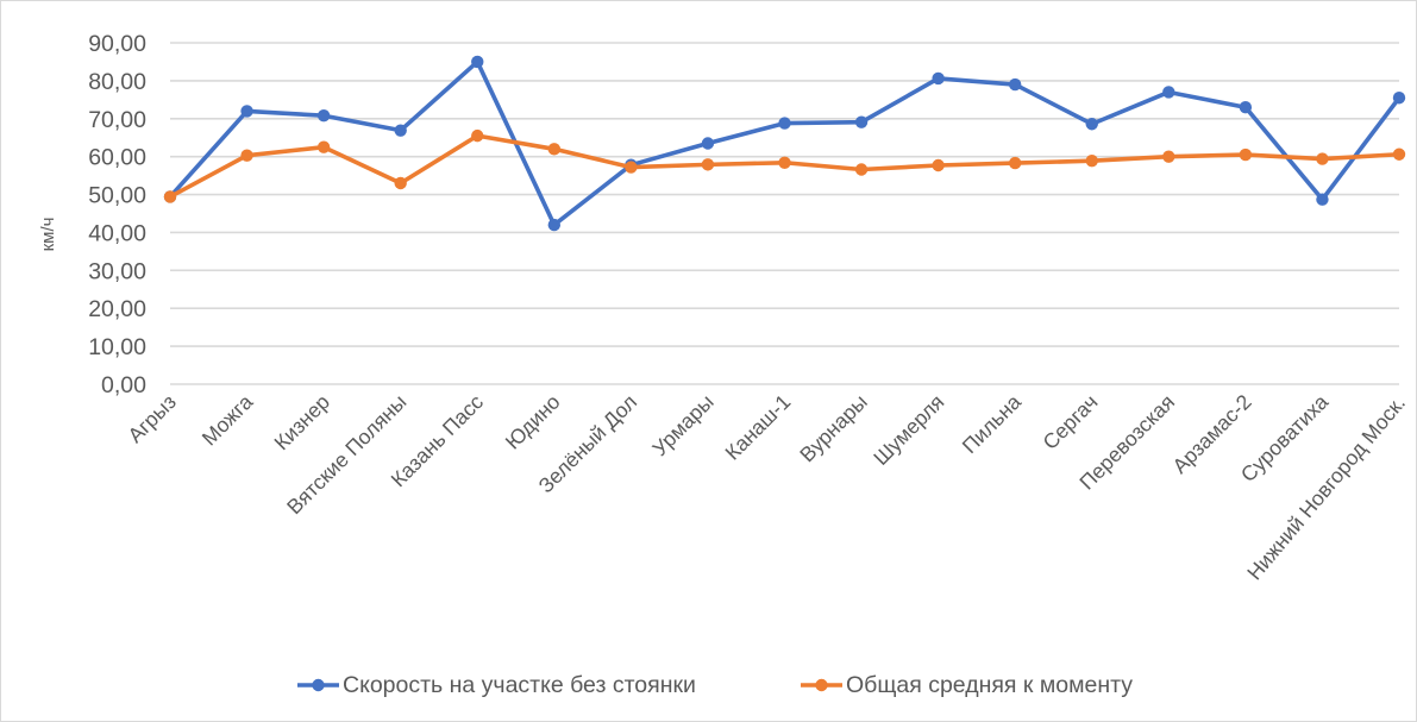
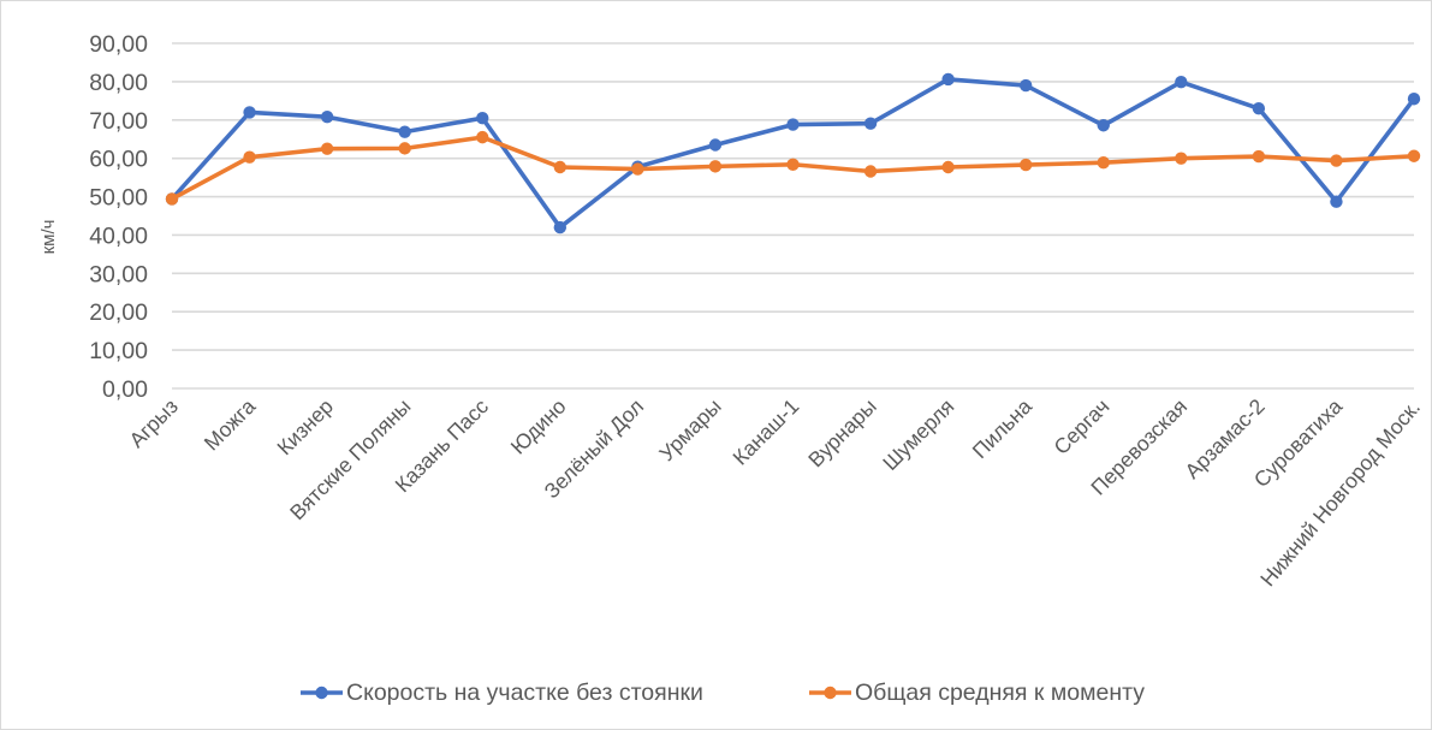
Общая средняя к моменту/Вятские Поляны: 53 -> 63
Скорость на участке без стоянки/Казань Пасс: 85 -> 70
Общая средняя к моменту/Юдино: 62 -> 58
Скорость на участке без стоянки/Перевозская: 77 -> 80
